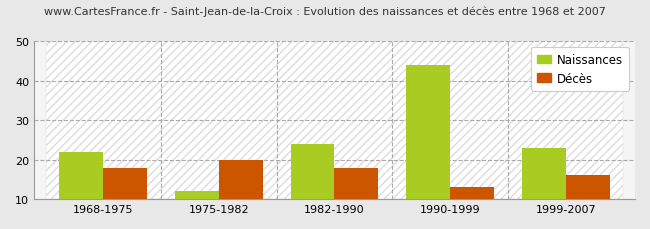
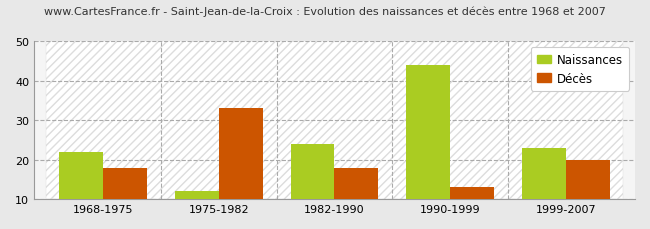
Décès/1975-1982: 20 -> 33
Décès/1999-2007: 16 -> 20
